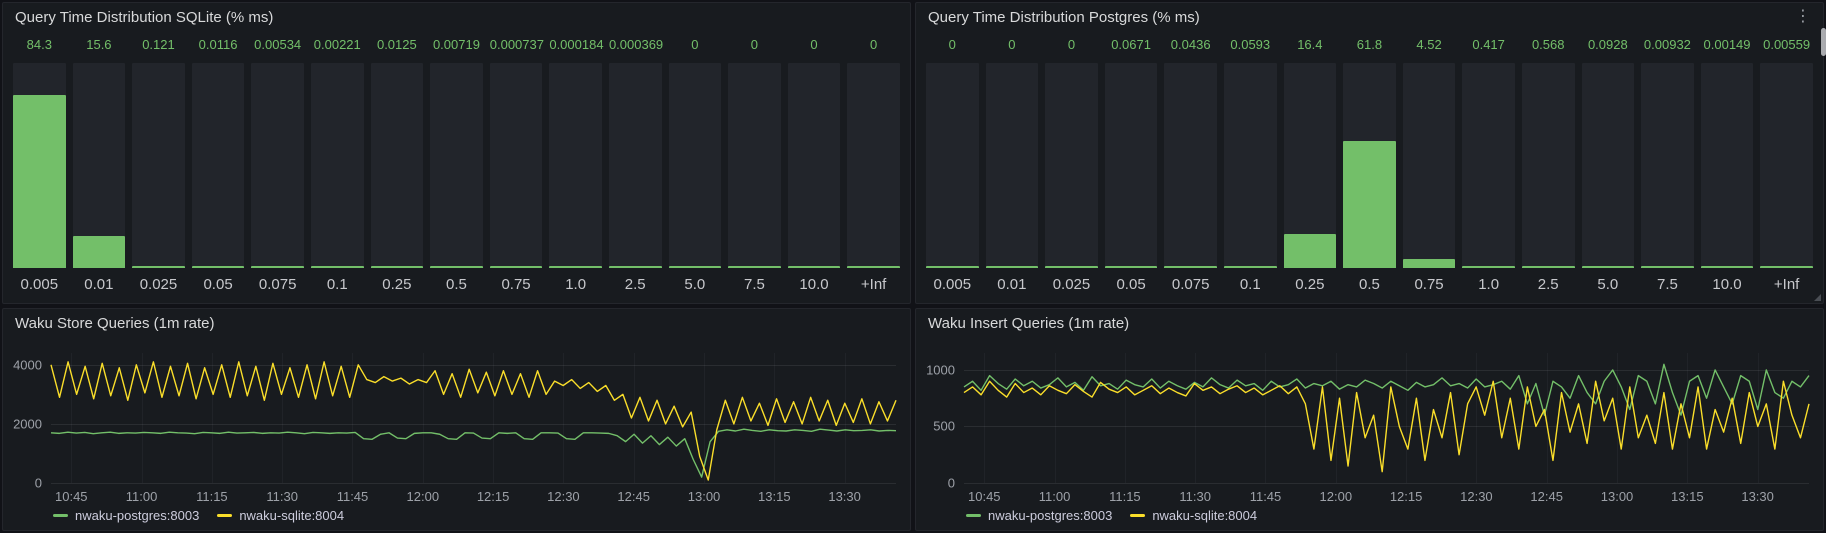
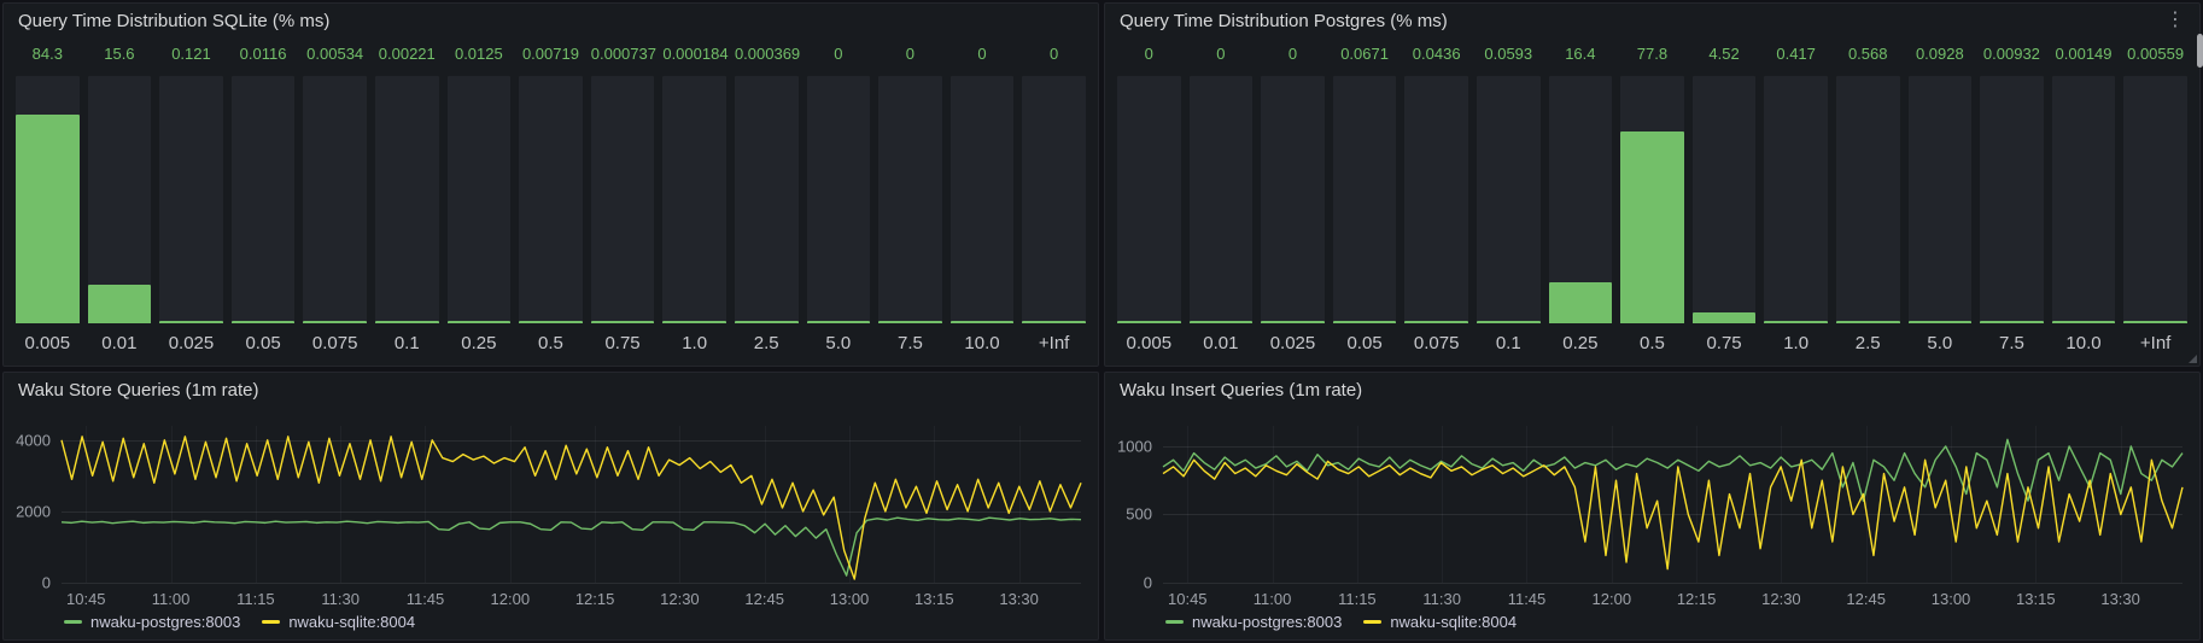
Query Time Distribution Postgres (% ms)/0.5: 61.8 -> 77.8
